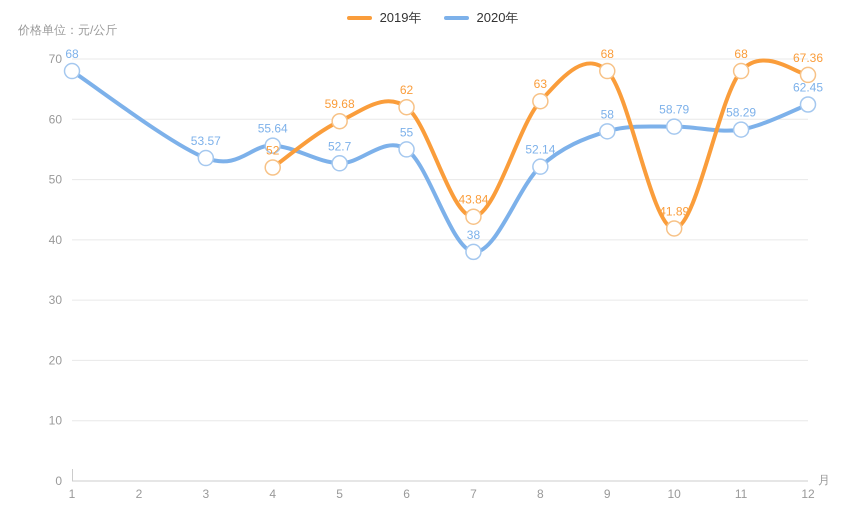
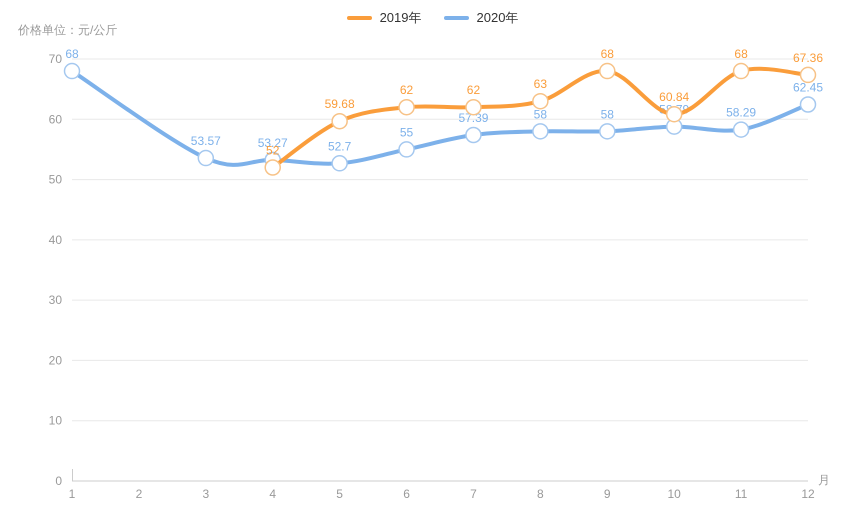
2020年/4: 55.64 -> 53.27
2019年/7: 43.84 -> 62
2020年/7: 38 -> 57.39
2020年/8: 52.14 -> 58
2019年/10: 41.89 -> 60.84
